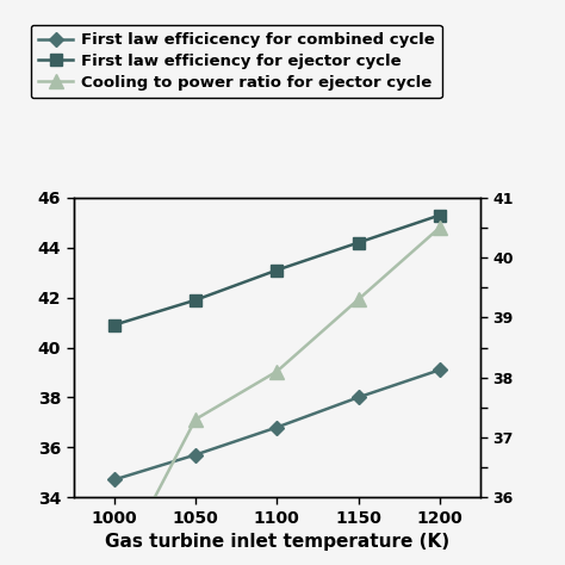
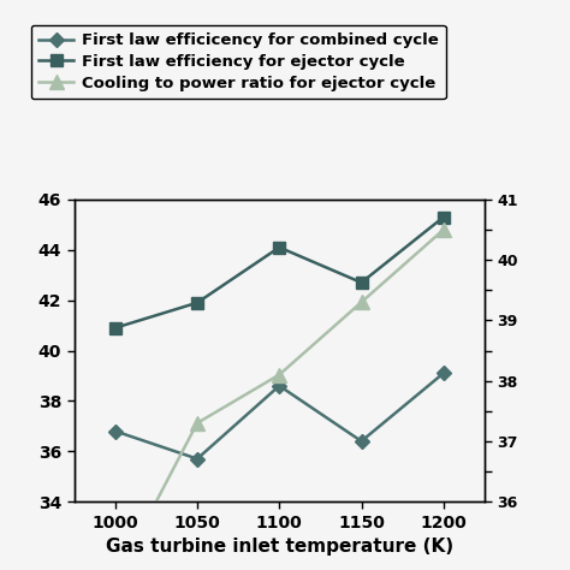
First law efficicency for combined cycle/1000: 34.7 -> 36.8
First law efficicency for combined cycle/1100: 36.8 -> 38.6
First law efficiency for ejector cycle/1100: 43.1 -> 44.1
First law efficicency for combined cycle/1150: 38.0 -> 36.4
First law efficiency for ejector cycle/1150: 44.2 -> 42.7
